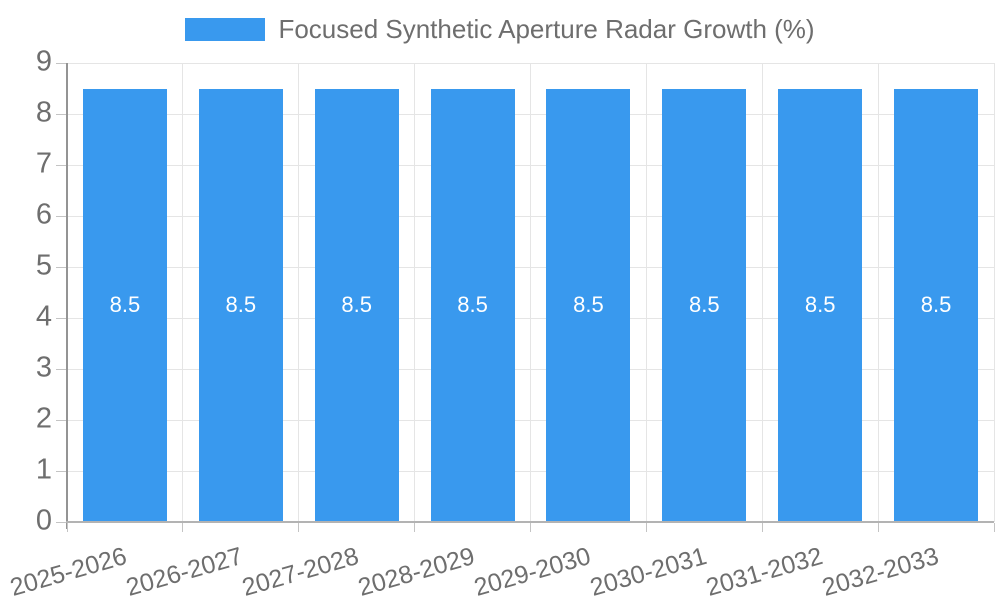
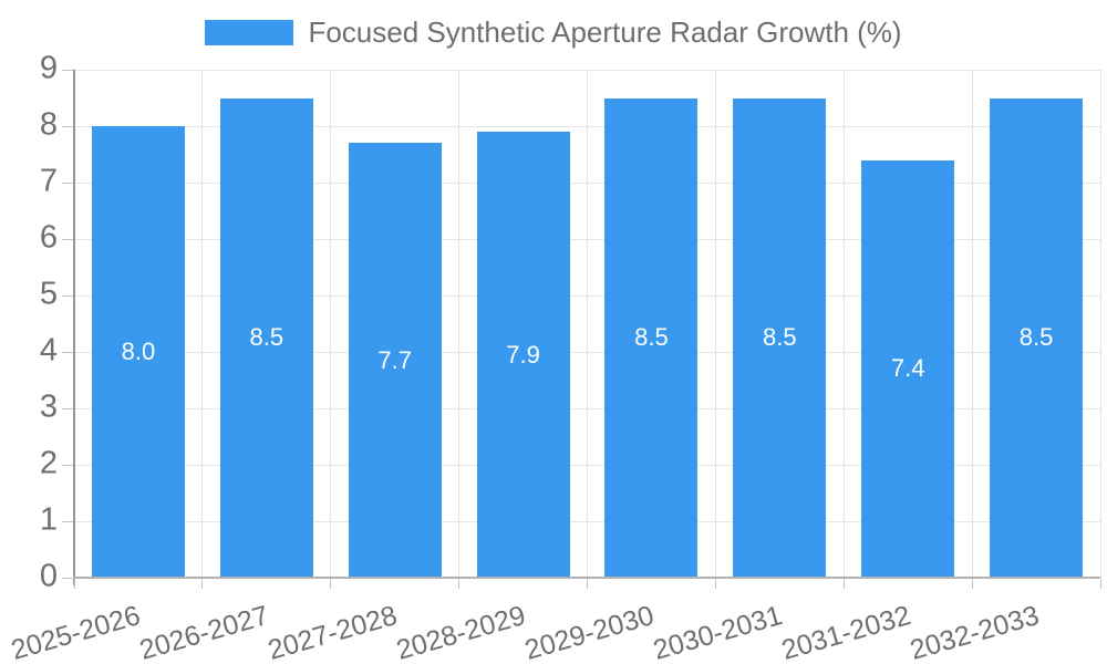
2025-2026: 8.5 -> 8.0
2027-2028: 8.5 -> 7.7
2028-2029: 8.5 -> 7.9
2031-2032: 8.5 -> 7.4
